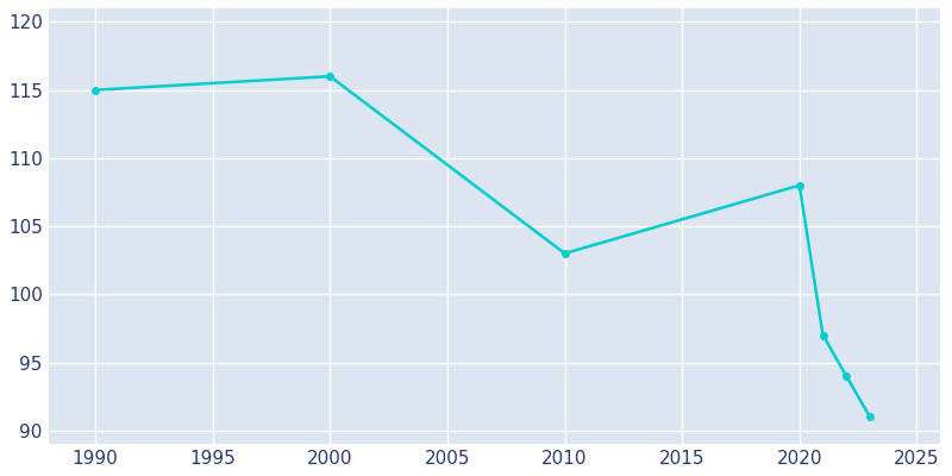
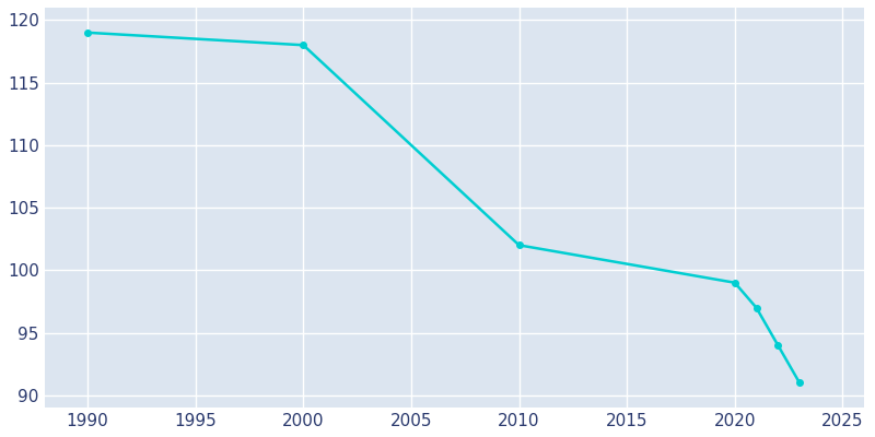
1990: 115 -> 119
2000: 116 -> 118
2010: 103 -> 102
2020: 108 -> 99
